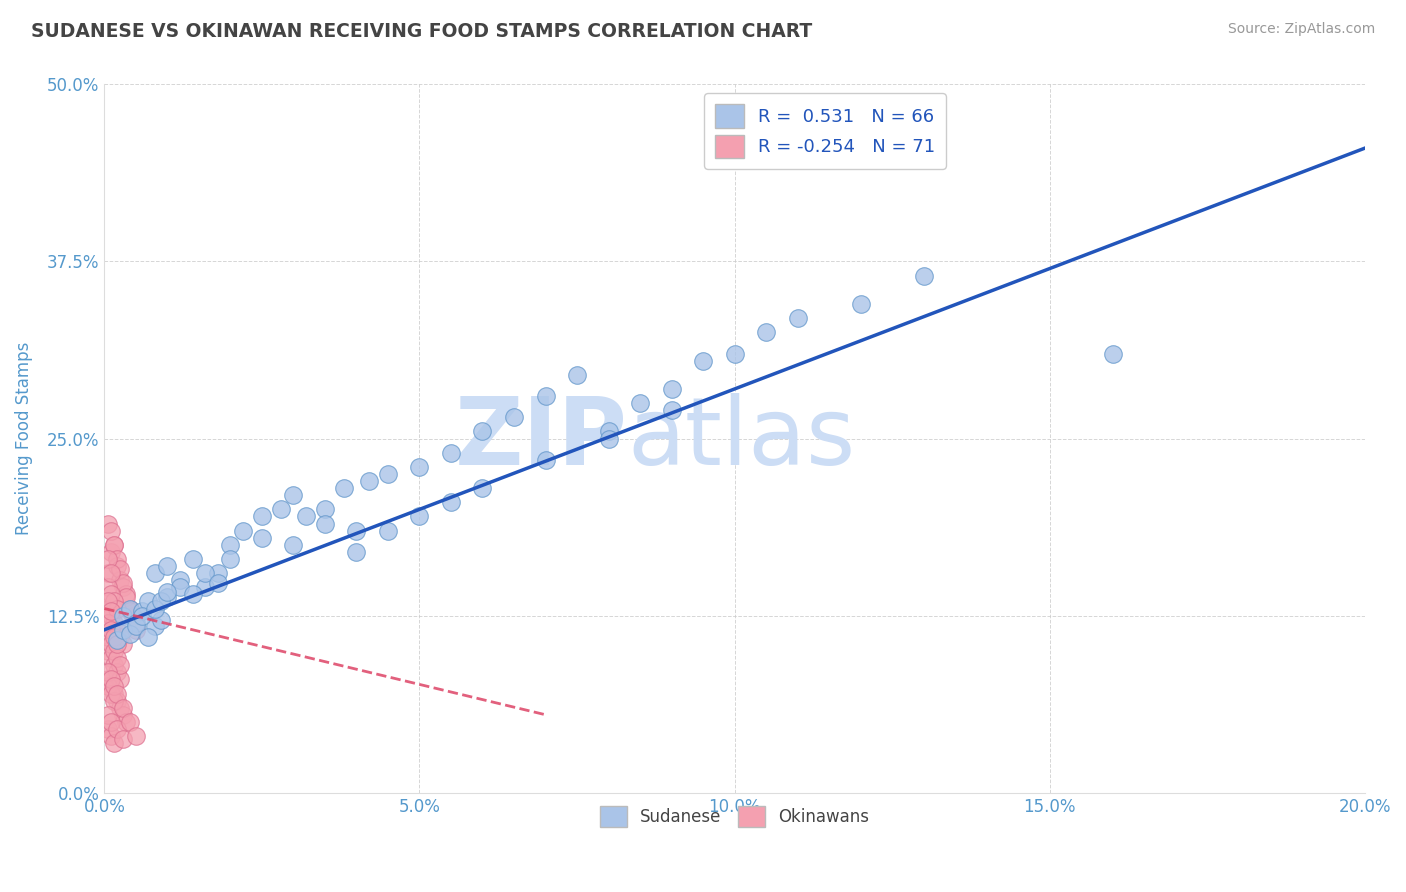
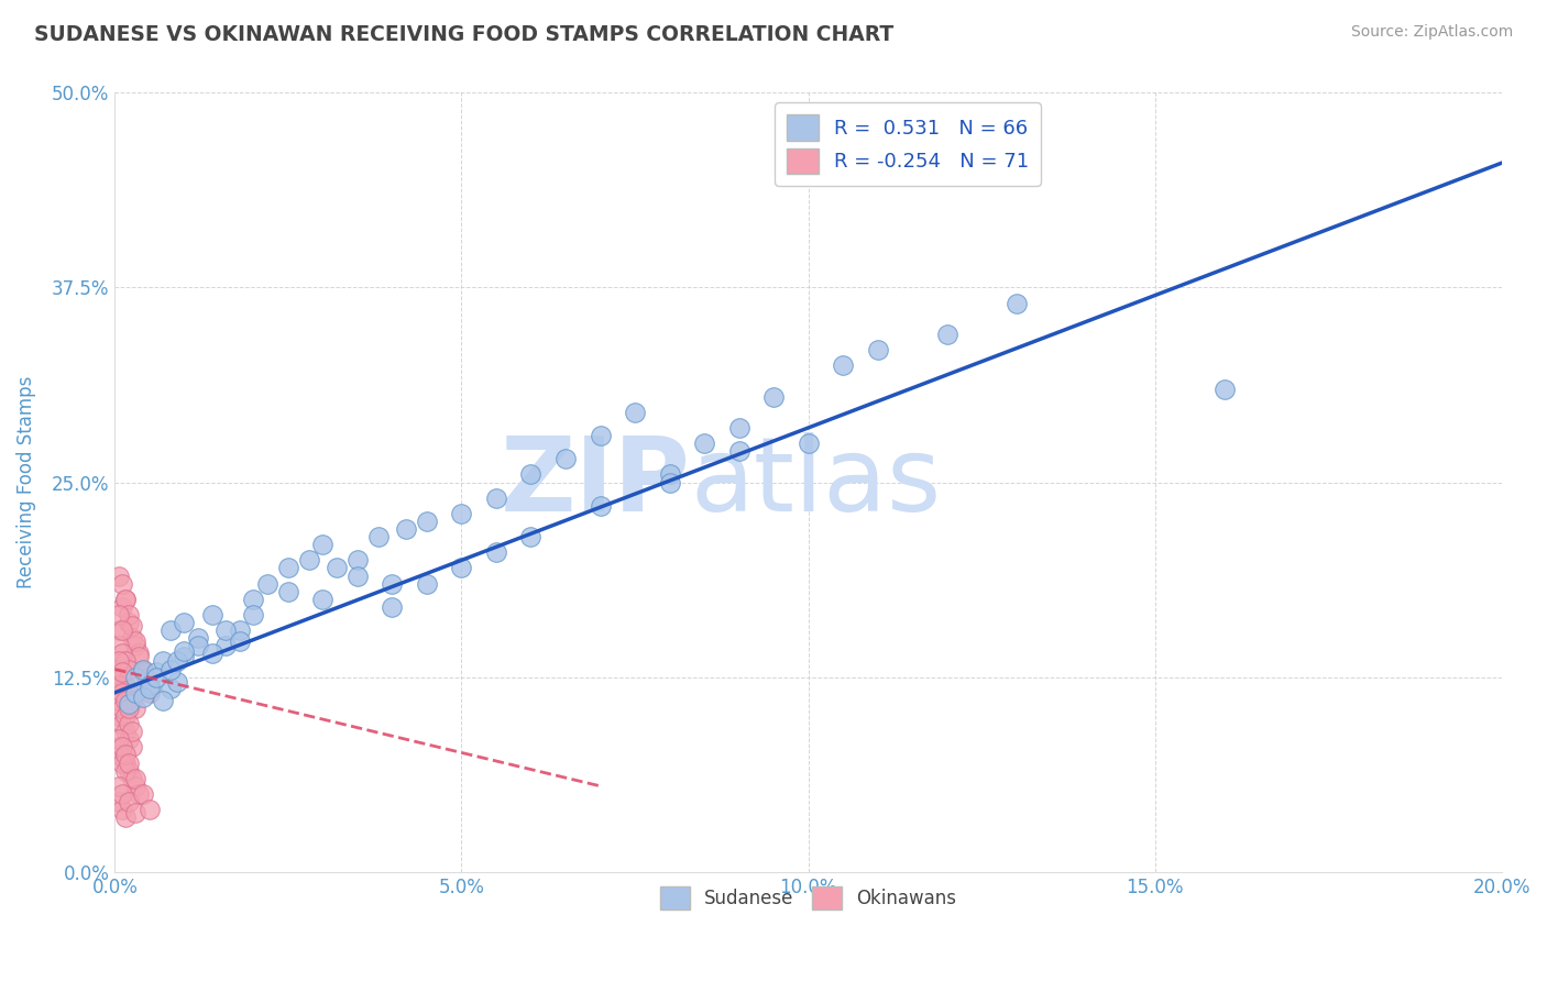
Sudanese/10.0%: 31.0% -> 27.5%
